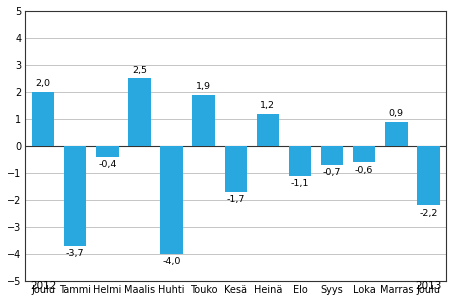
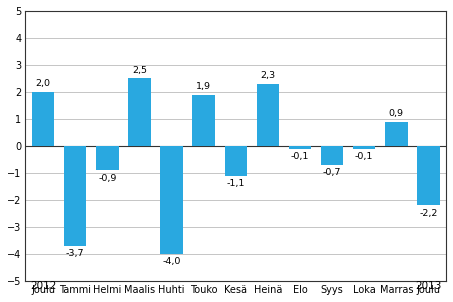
Helmi: -0,4 -> -0,9
Kesä: -1,7 -> -1,1
Heinä: 1,2 -> 2,3
Elo: -1,1 -> -0,1
Loka: -0,6 -> -0,1
